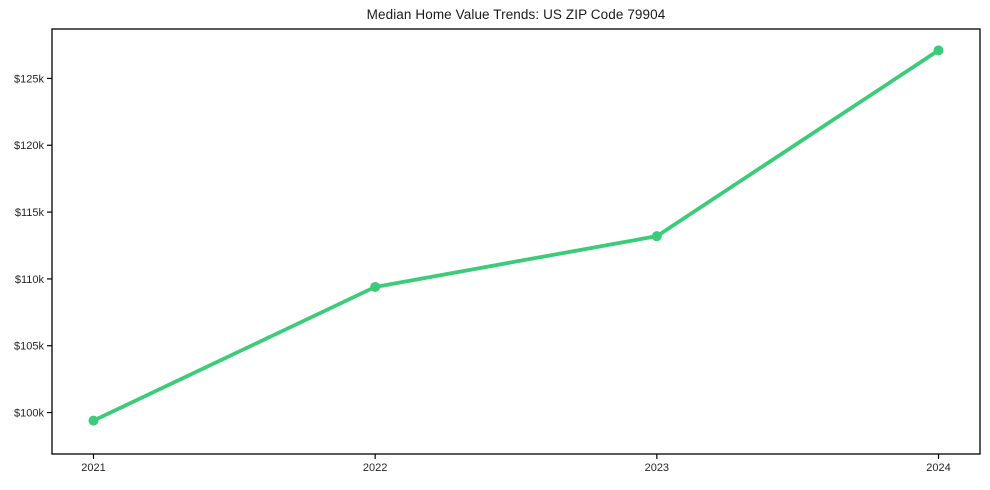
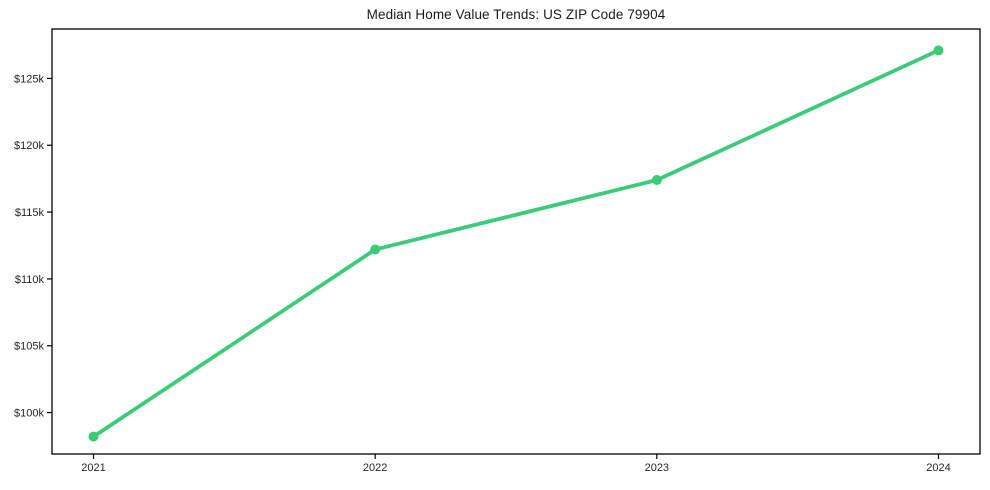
2021: $99.4k -> $98.2k
2022: $109.4k -> $112.2k
2023: $113.2k -> $117.4k
